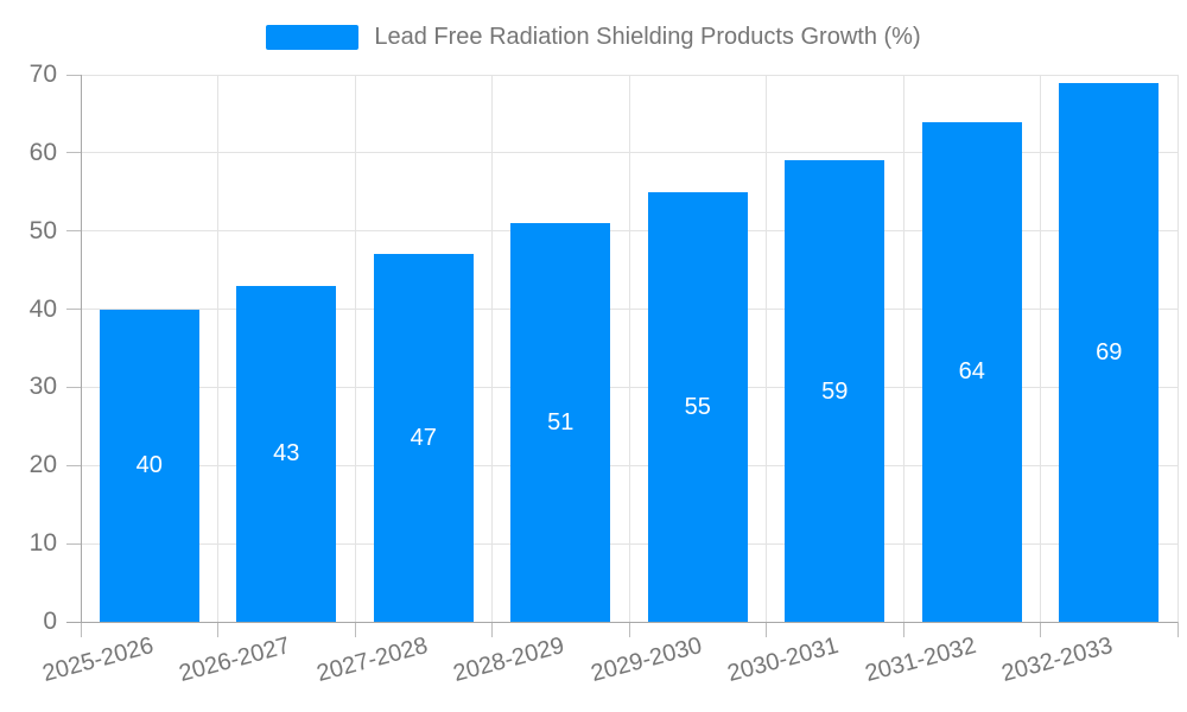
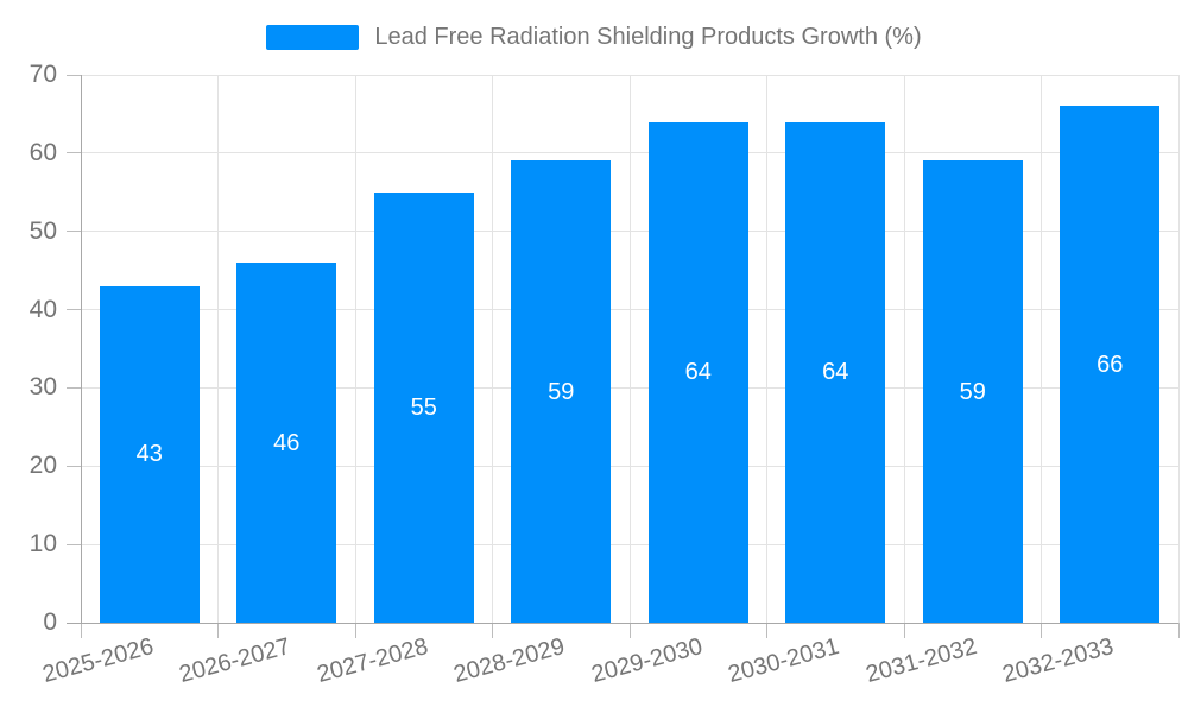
2025-2026: 40 -> 43
2026-2027: 43 -> 46
2027-2028: 47 -> 55
2028-2029: 51 -> 59
2029-2030: 55 -> 64
2030-2031: 59 -> 64
2031-2032: 64 -> 59
2032-2033: 69 -> 66
